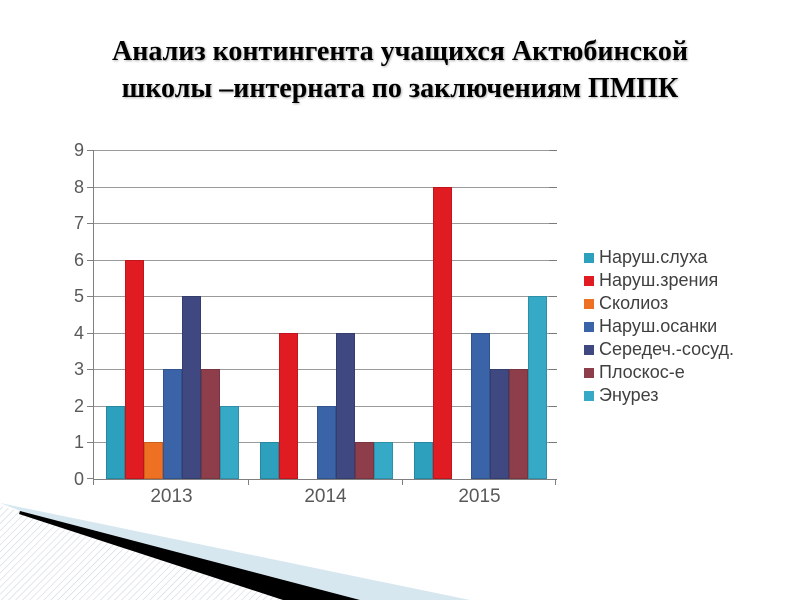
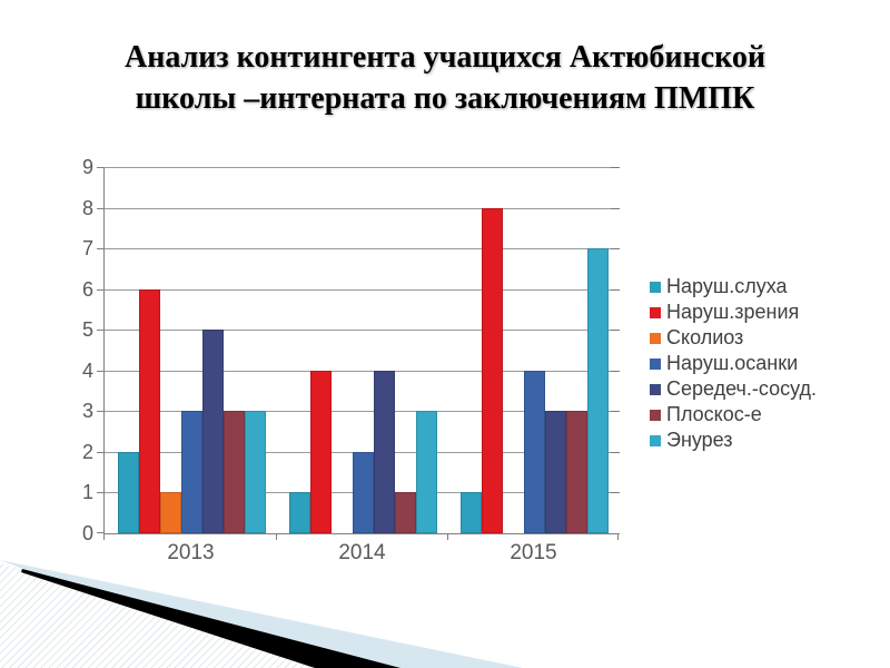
Энурез/2013: 2 -> 3
Энурез/2014: 1 -> 3
Энурез/2015: 5 -> 7
